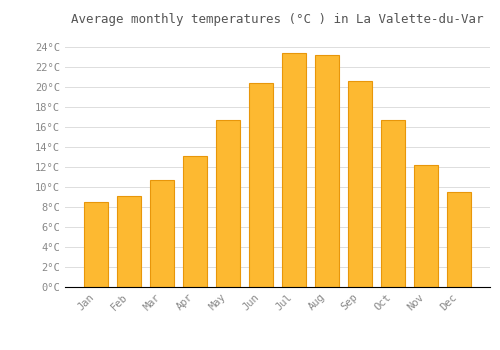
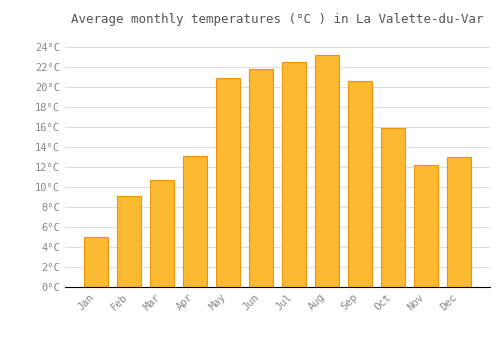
Jan: 8.5°C -> 5.0°C
May: 16.7°C -> 20.9°C
Jun: 20.4°C -> 21.8°C
Jul: 23.4°C -> 22.5°C
Oct: 16.7°C -> 15.9°C
Dec: 9.5°C -> 13.0°C
